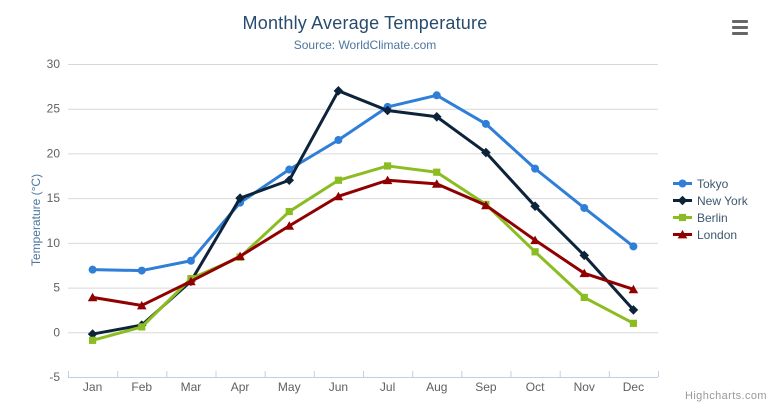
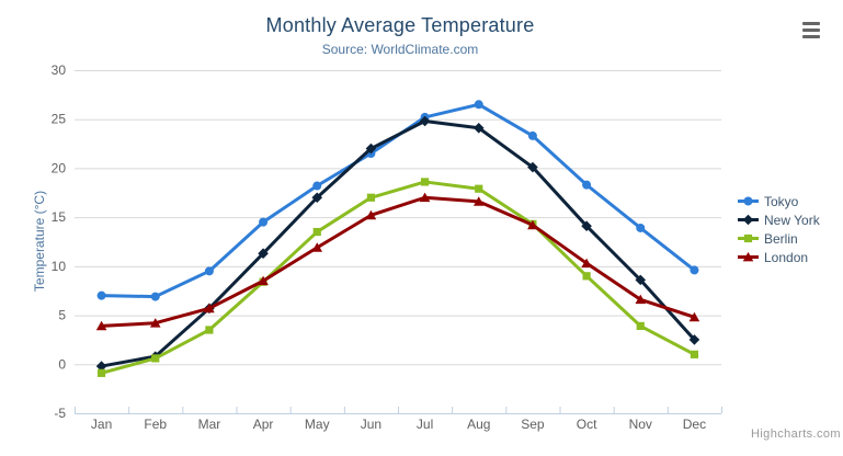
London/Feb: 3 -> 4
Tokyo/Mar: 8 -> 10
Berlin/Mar: 6 -> 4
New York/Apr: 15 -> 11
New York/Jun: 27 -> 22
